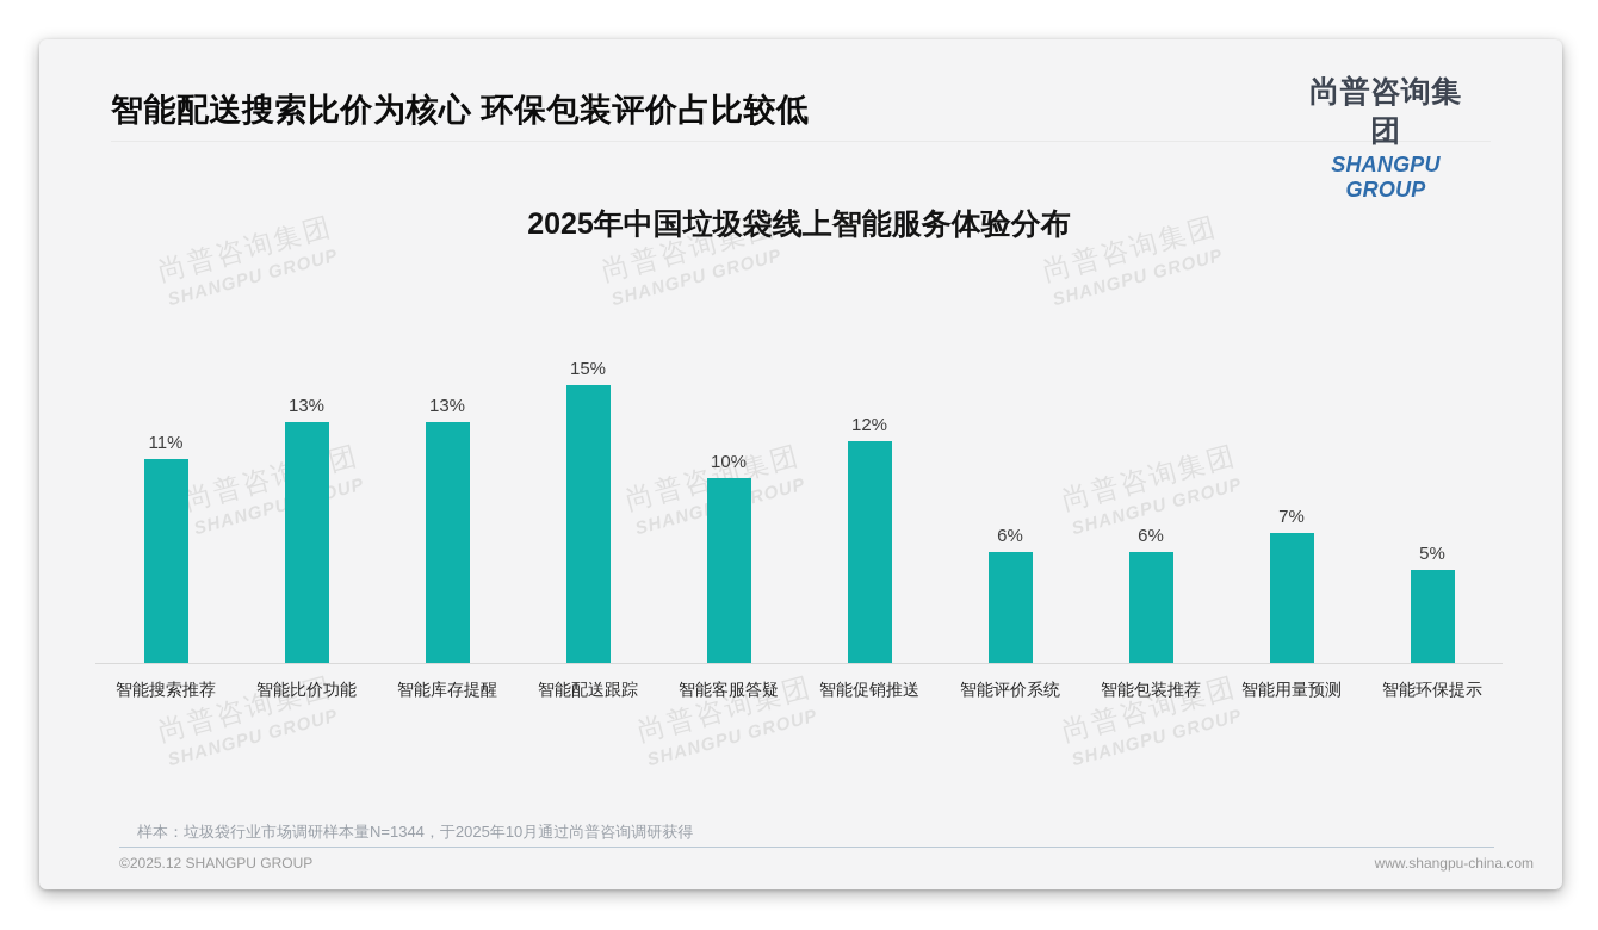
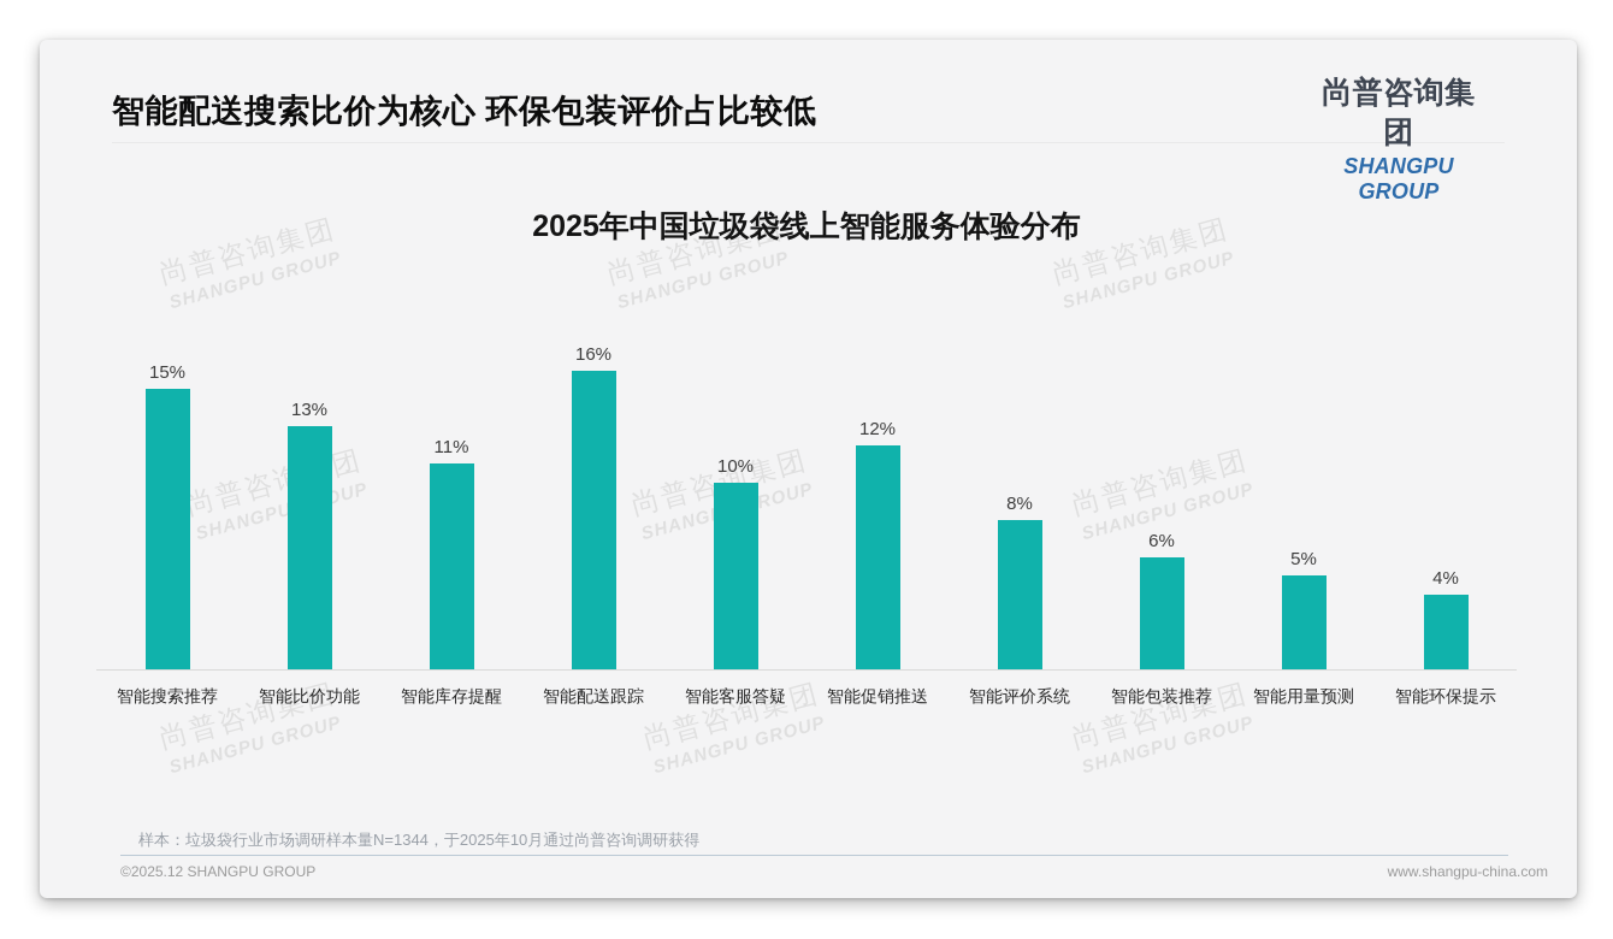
智能搜索推荐: 11% -> 15%
智能库存提醒: 13% -> 11%
智能配送跟踪: 15% -> 16%
智能评价系统: 6% -> 8%
智能用量预测: 7% -> 5%
智能环保提示: 5% -> 4%
